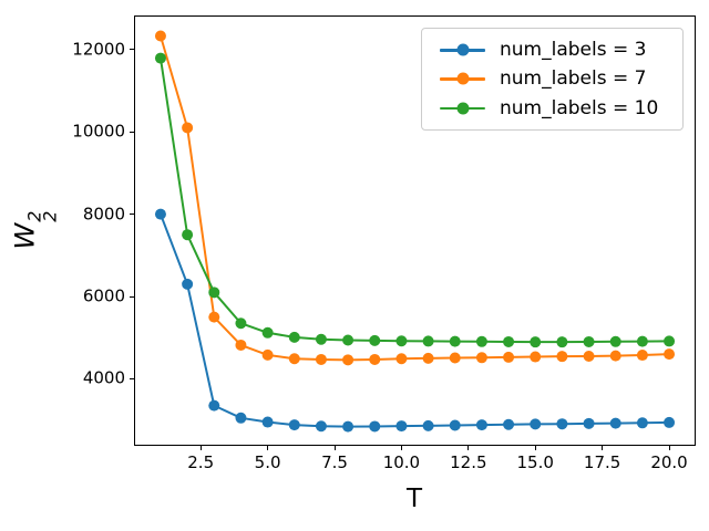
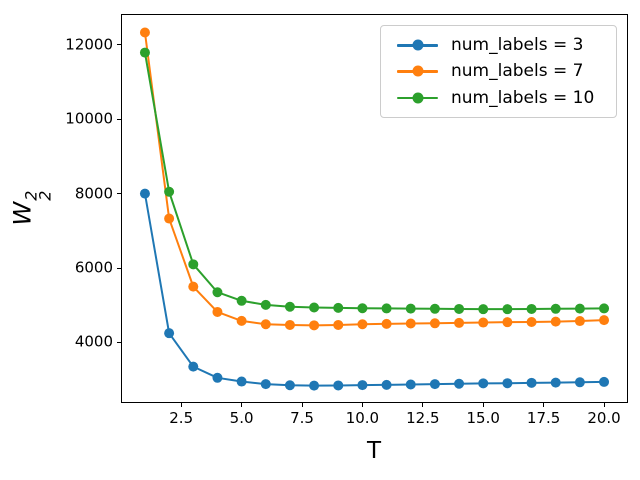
num_labels = 3/2: 6300 -> 4200
num_labels = 7/2: 10100 -> 7300
num_labels = 10/2: 7500 -> 8000
